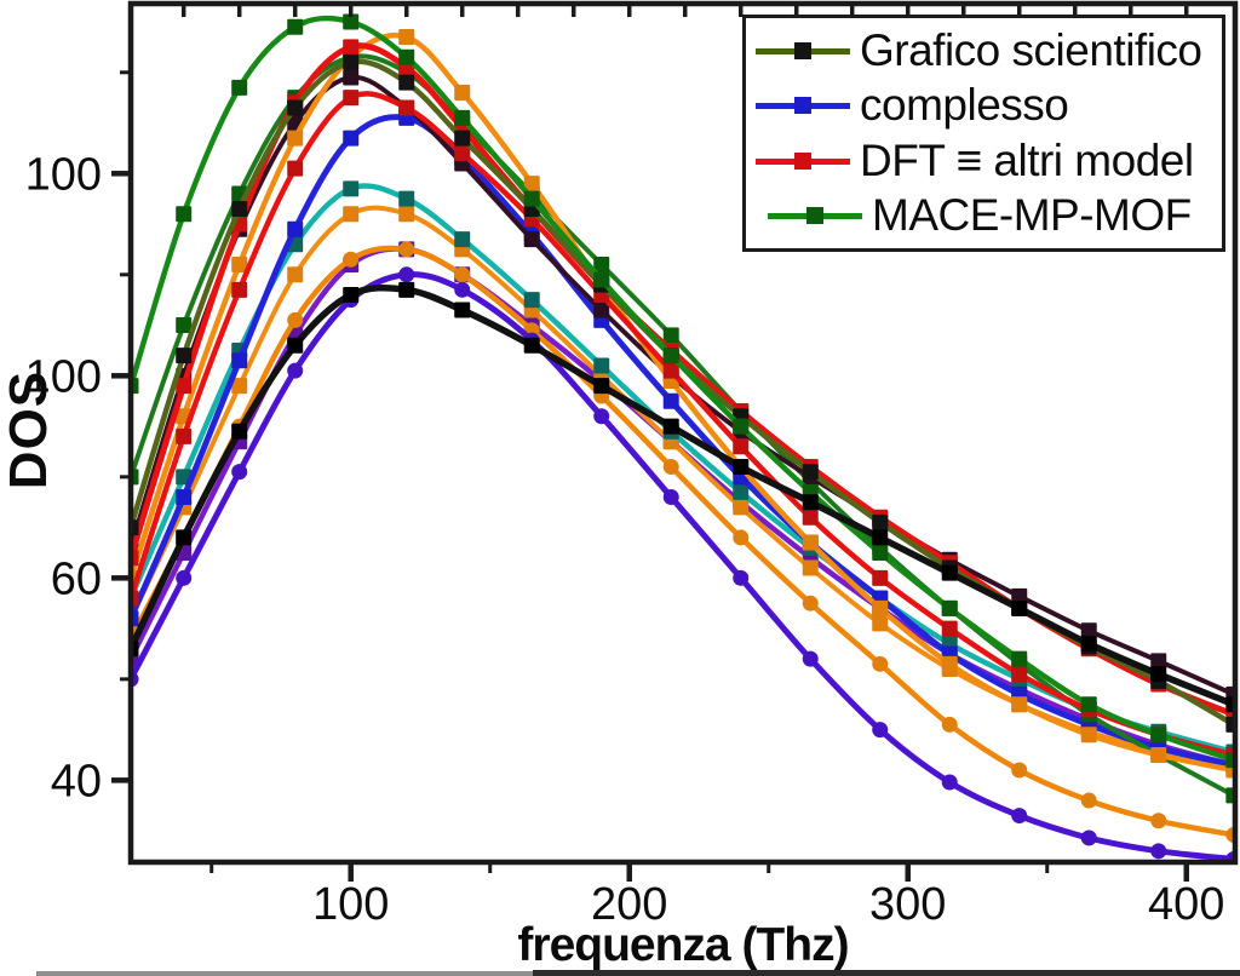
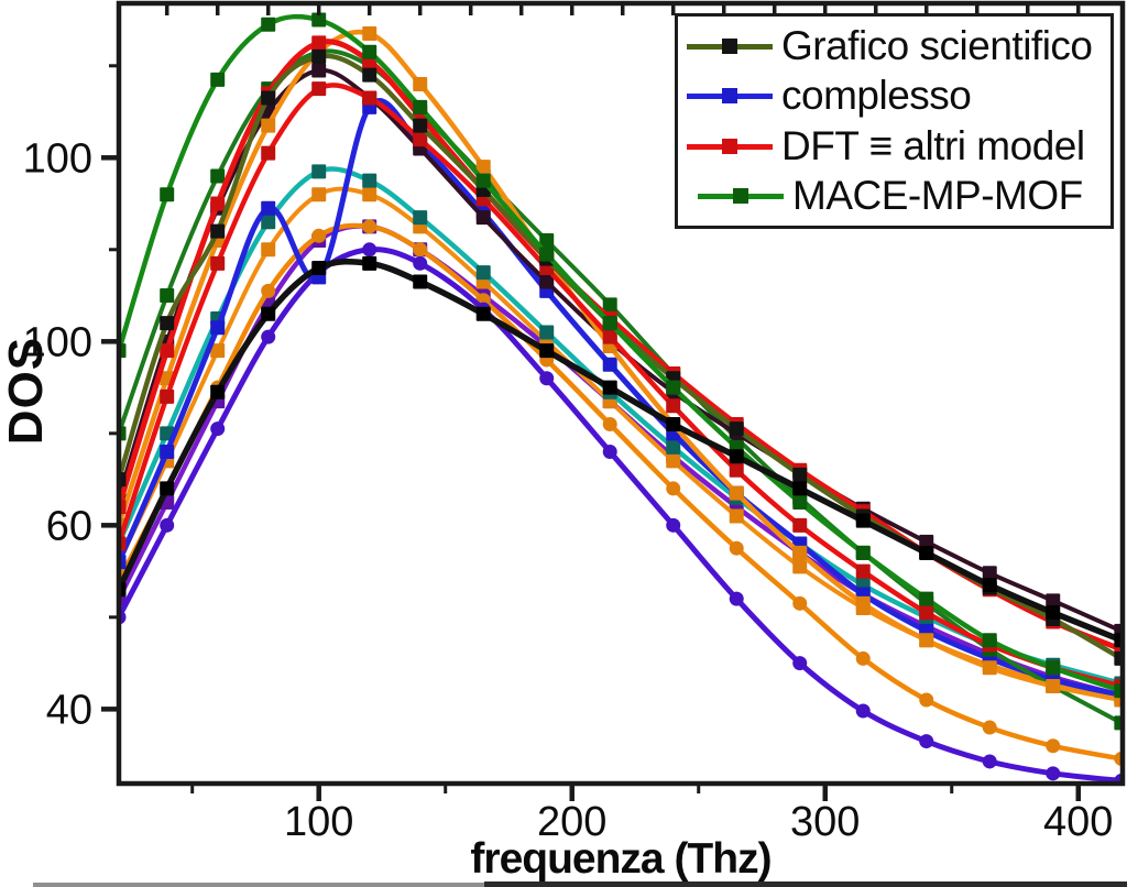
Grafico scientifico/60: 96 -> 92
complesso/100: 104 -> 87
